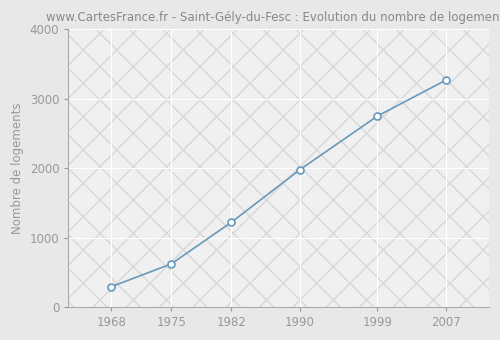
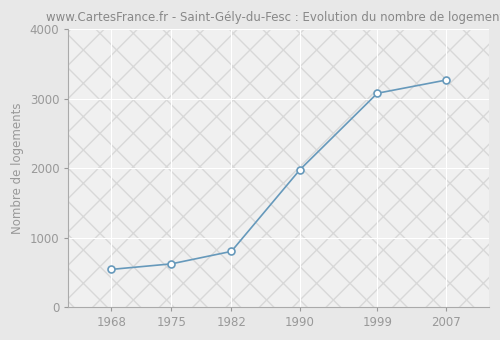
1968: 290 -> 540
1982: 1220 -> 800
1999: 2750 -> 3080
